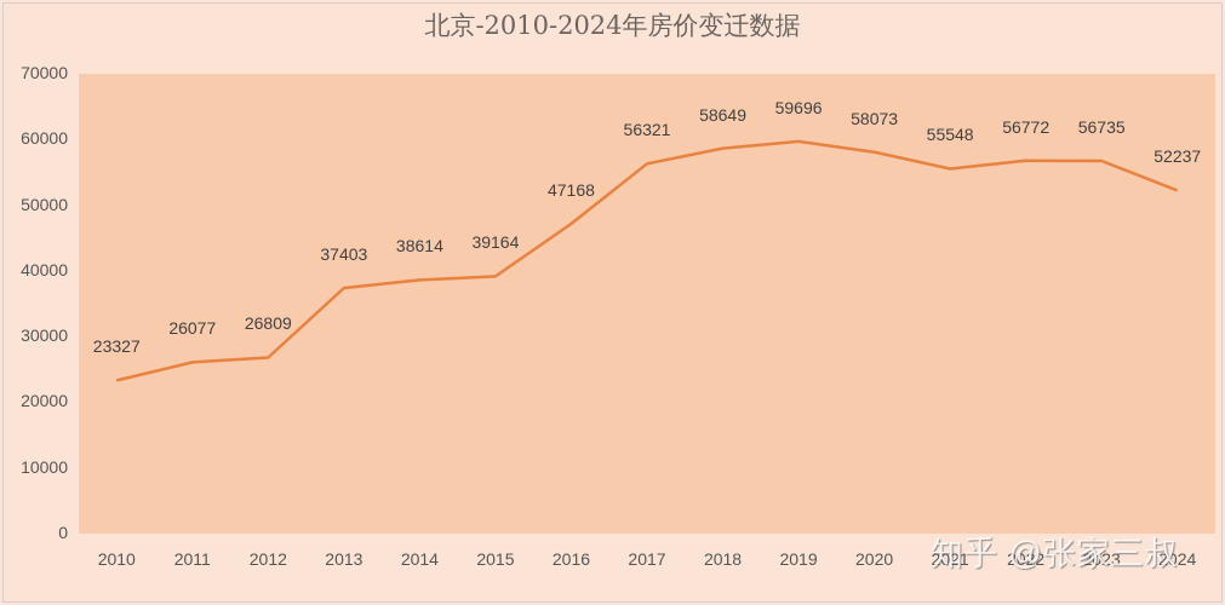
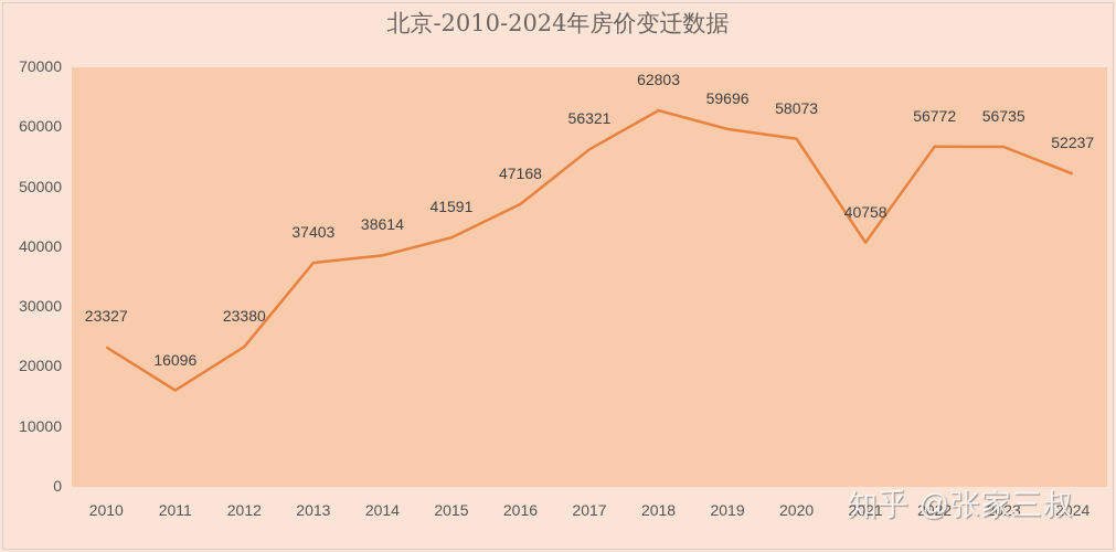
2011: 26077 -> 16096
2012: 26809 -> 23380
2015: 39164 -> 41591
2018: 58649 -> 62803
2021: 55548 -> 40758
